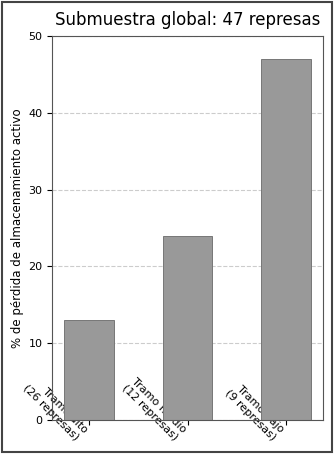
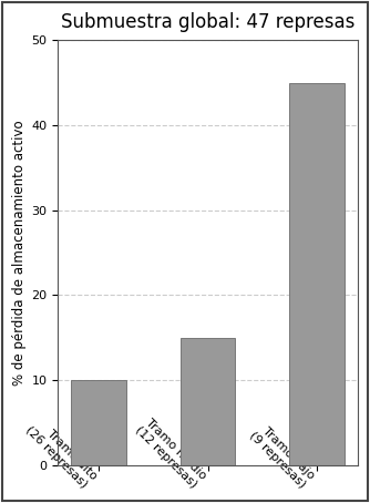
Tramo alto (26 represas): 13 -> 10
Tramo medio (12 represas): 24 -> 15
Tramo bajo (9 represas): 47 -> 45
